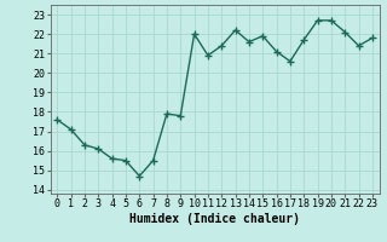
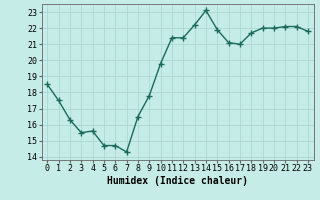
0: 17.6 -> 18.5
1: 17.1 -> 17.5
3: 16.1 -> 15.5
5: 15.5 -> 14.7
7: 15.5 -> 14.3
8: 17.9 -> 16.5
10: 22.0 -> 19.8
11: 20.9 -> 21.4
14: 21.6 -> 23.1
17: 20.6 -> 21.0
19: 22.7 -> 22.0
20: 22.7 -> 22.0
22: 21.4 -> 22.1
